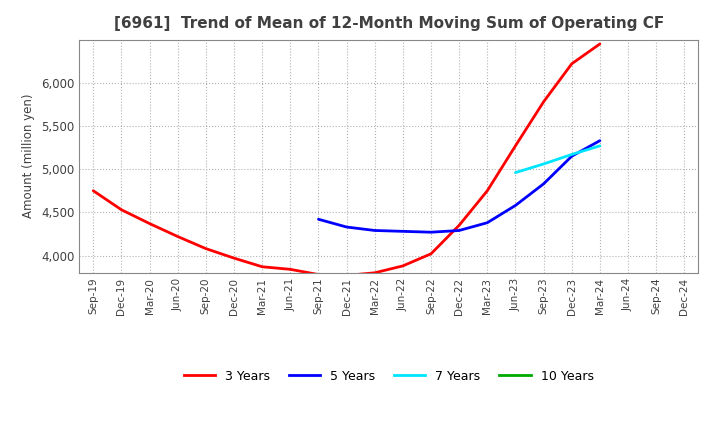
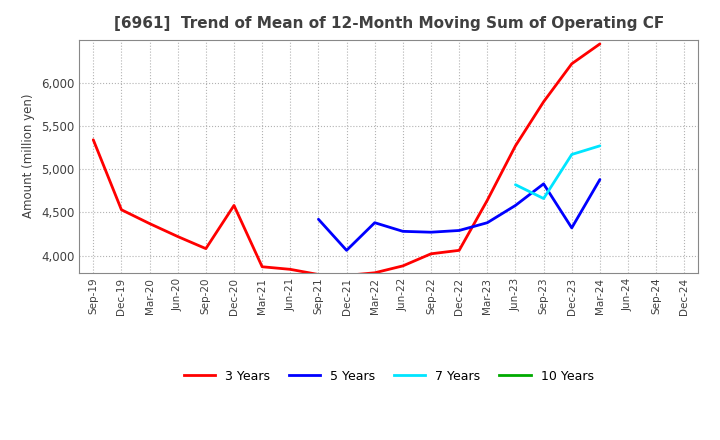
3 Years/Sep-19: 4,750 -> 5,340
3 Years/Dec-20: 3,970 -> 4,580
5 Years/Dec-21: 4,330 -> 4,060
5 Years/Mar-22: 4,290 -> 4,380
3 Years/Dec-22: 4,350 -> 4,060
3 Years/Mar-23: 4,750 -> 4,640
7 Years/Jun-23: 4,960 -> 4,820
7 Years/Sep-23: 5,060 -> 4,660
5 Years/Dec-23: 5,150 -> 4,320
5 Years/Mar-24: 5,330 -> 4,880
